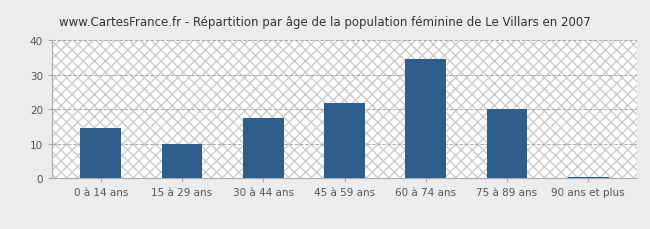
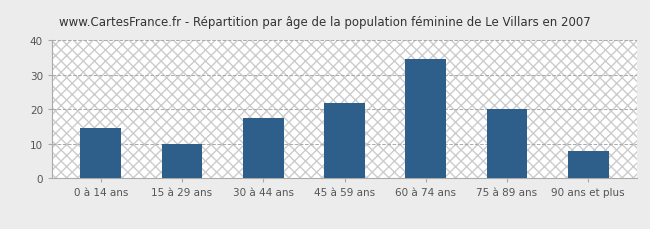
90 ans et plus: 0.5 -> 8.0
